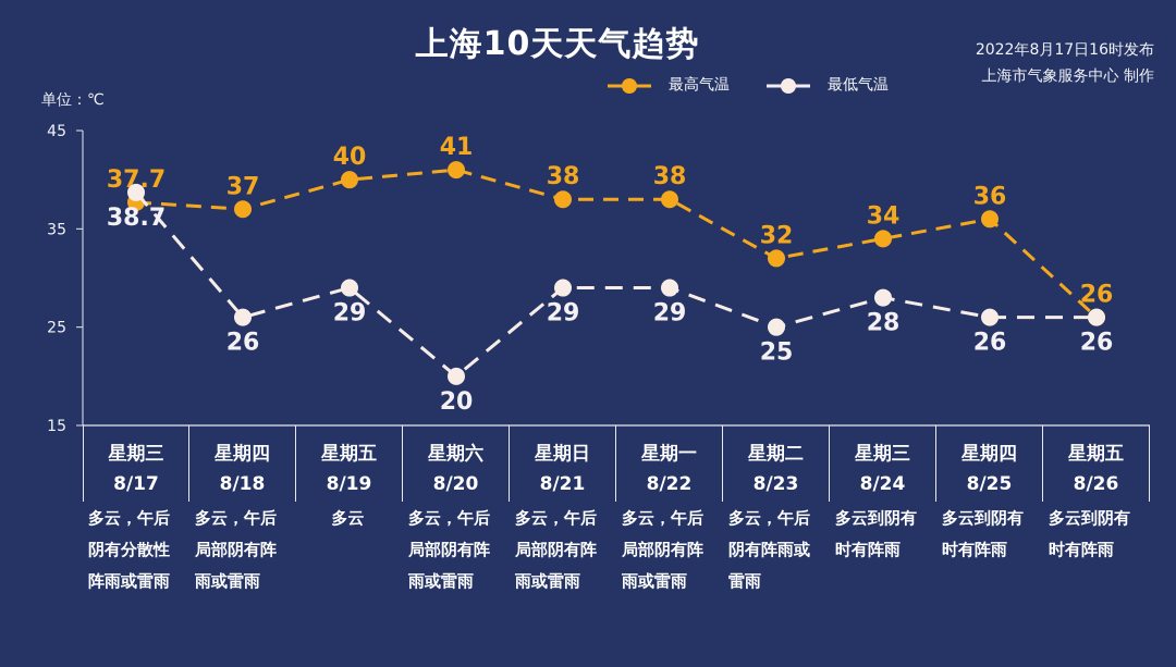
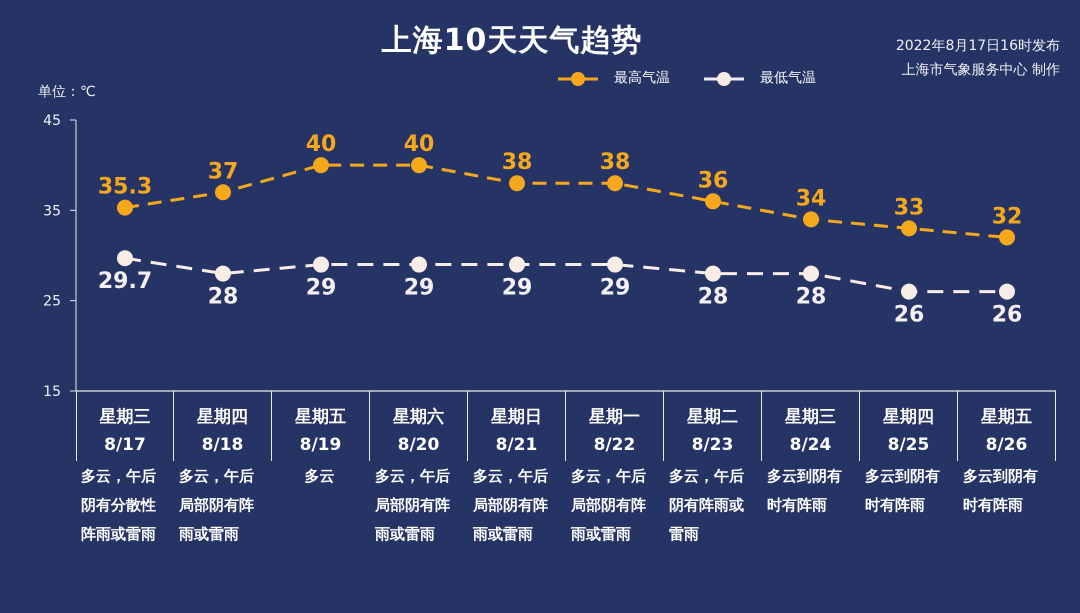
最高气温/8/17: 37.7 -> 35.3
最低气温/8/17: 38.7 -> 29.7
最低气温/8/18: 26 -> 28
最高气温/8/20: 41 -> 40
最低气温/8/20: 20 -> 29
最高气温/8/23: 32 -> 36
最低气温/8/23: 25 -> 28
最高气温/8/25: 36 -> 33
最高气温/8/26: 26 -> 32
